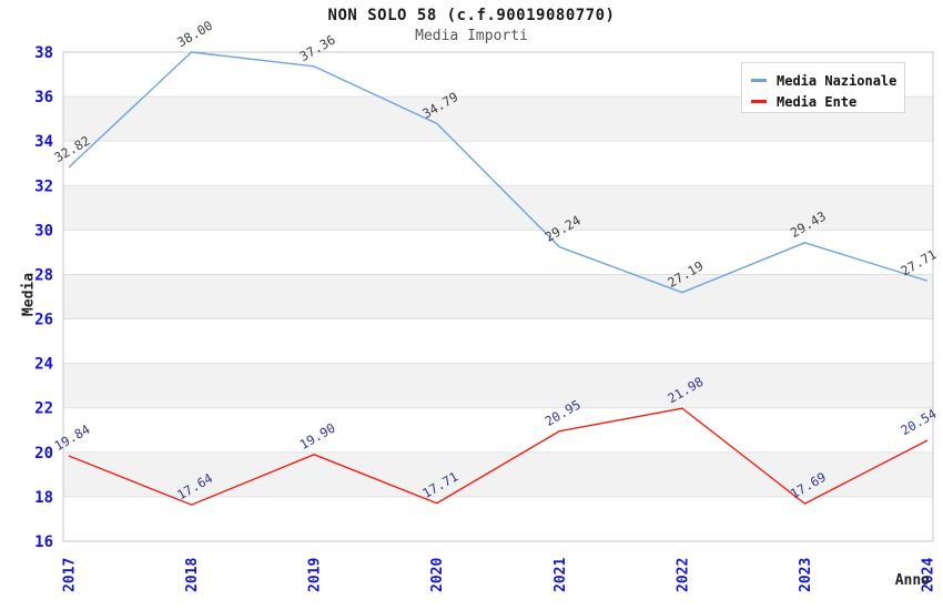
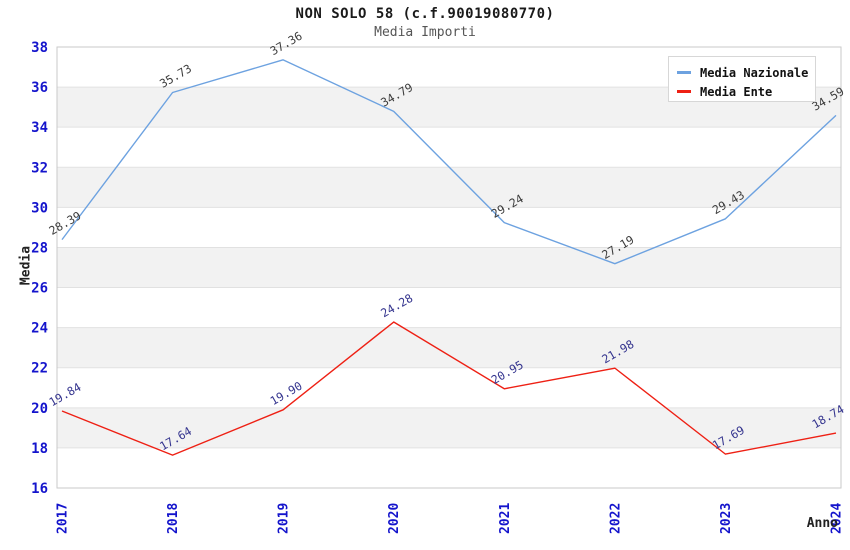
Media Nazionale/2017: 32.82 -> 28.39
Media Nazionale/2018: 38.00 -> 35.73
Media Ente/2020: 17.71 -> 24.28
Media Nazionale/2024: 27.71 -> 34.59
Media Ente/2024: 20.54 -> 18.74
